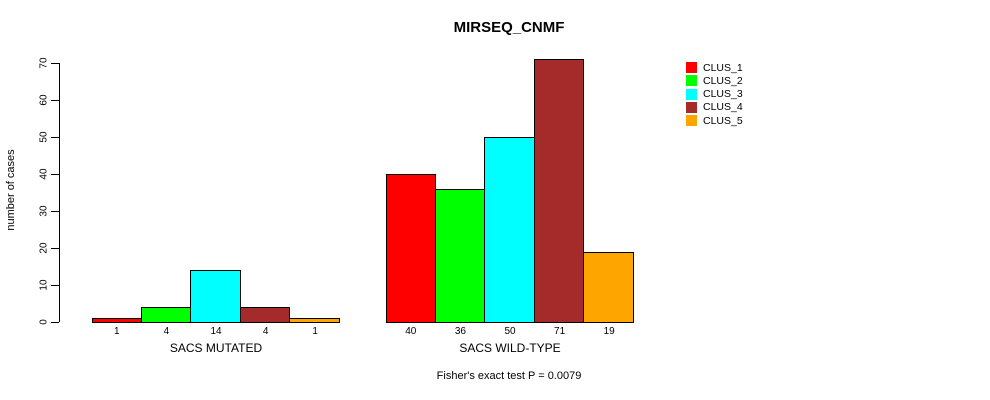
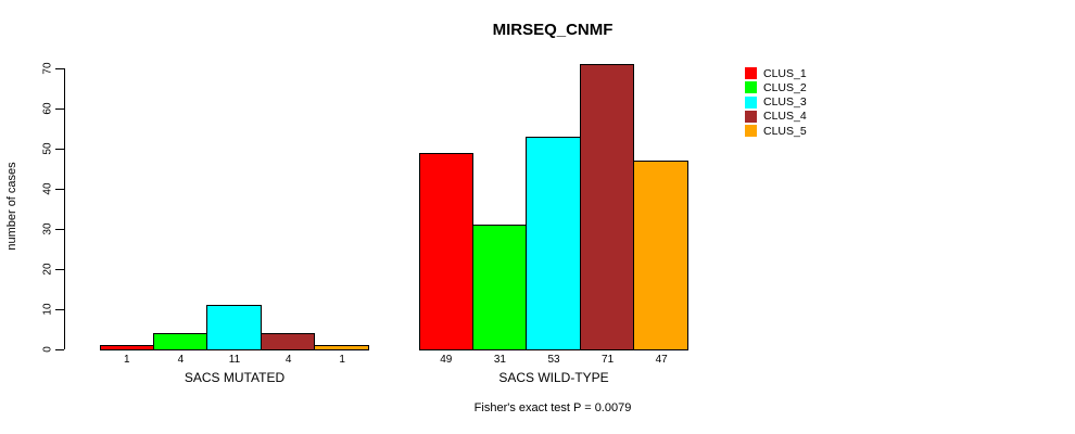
CLUS_3/SACS MUTATED: 14 -> 11
CLUS_1/SACS WILD-TYPE: 40 -> 49
CLUS_2/SACS WILD-TYPE: 36 -> 31
CLUS_3/SACS WILD-TYPE: 50 -> 53
CLUS_5/SACS WILD-TYPE: 19 -> 47
